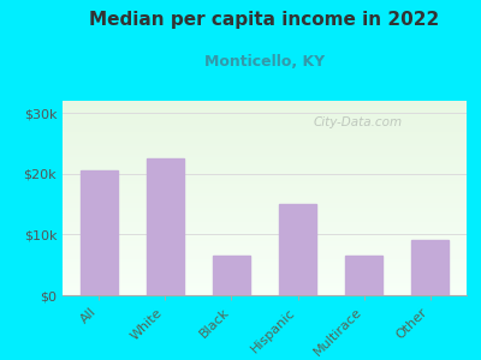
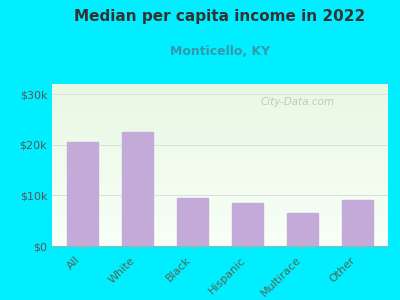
Black: $6.6k -> $9.5k
Hispanic: $15.0k -> $8.5k
